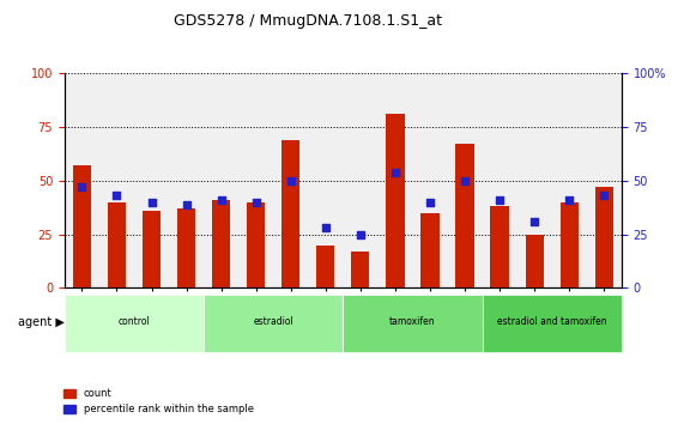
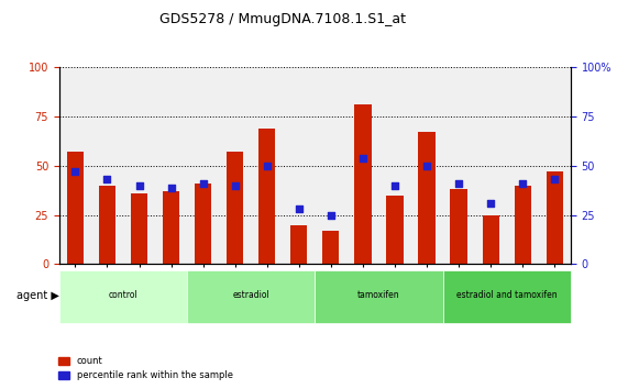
count/GSM362926: 40 -> 57
